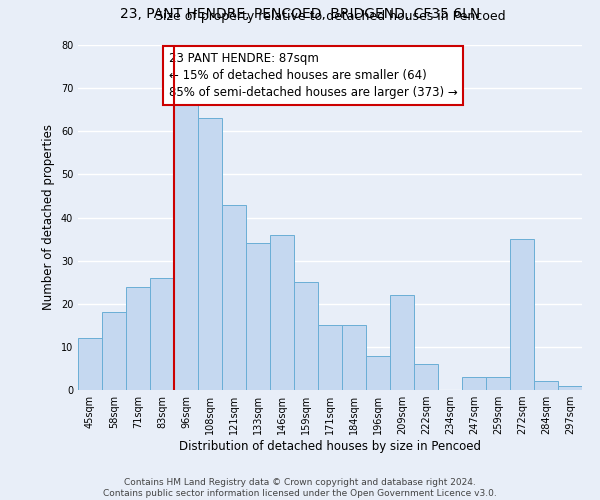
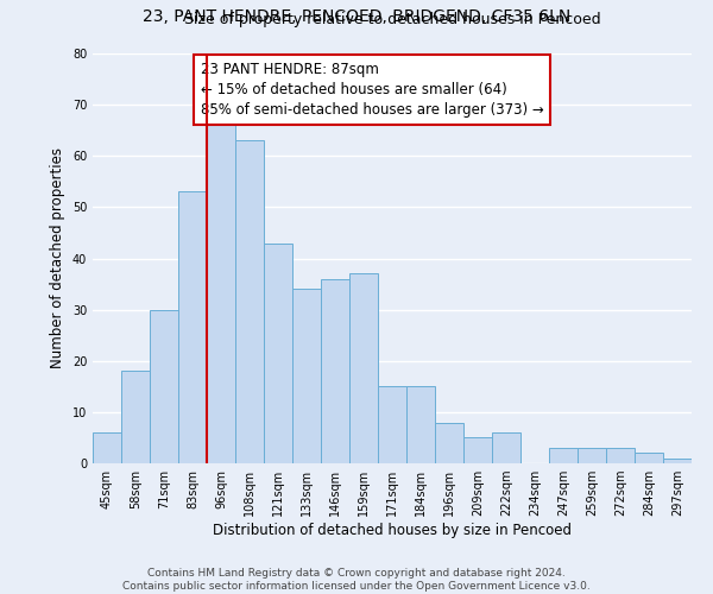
45sqm: 12 -> 6
71sqm: 24 -> 30
83sqm: 26 -> 53
159sqm: 25 -> 37
209sqm: 22 -> 5
272sqm: 35 -> 3
